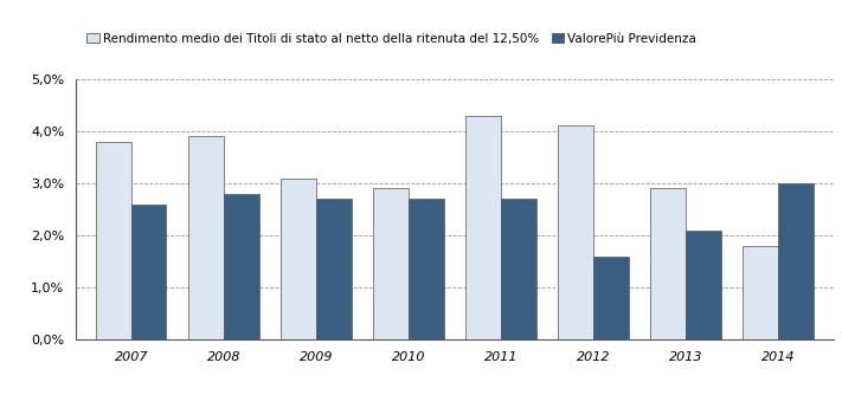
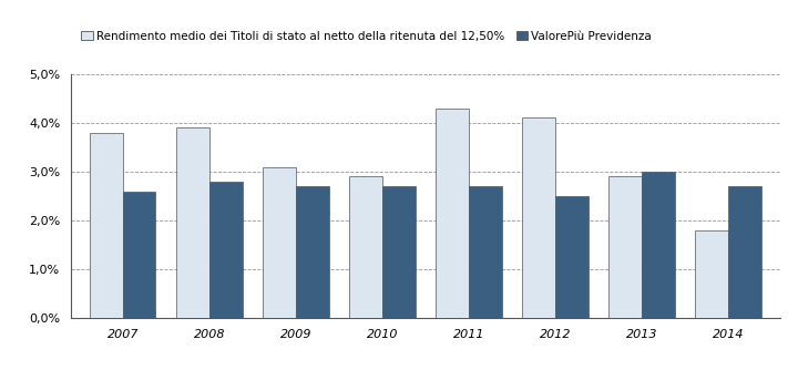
ValorePiù Previdenza/2012: 1,6% -> 2,5%
ValorePiù Previdenza/2013: 2,1% -> 3,0%
ValorePiù Previdenza/2014: 3,0% -> 2,7%
